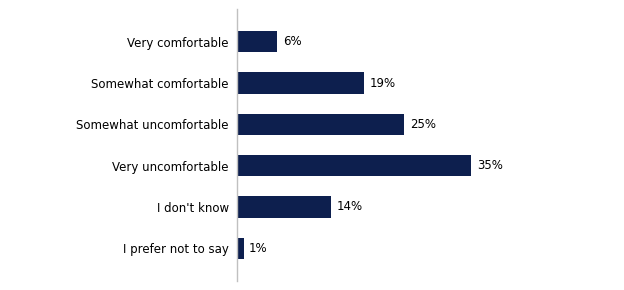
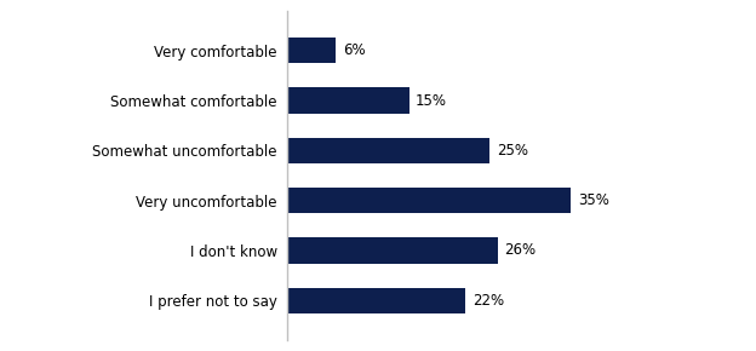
Somewhat comfortable: 19% -> 15%
I don't know: 14% -> 26%
I prefer not to say: 1% -> 22%
